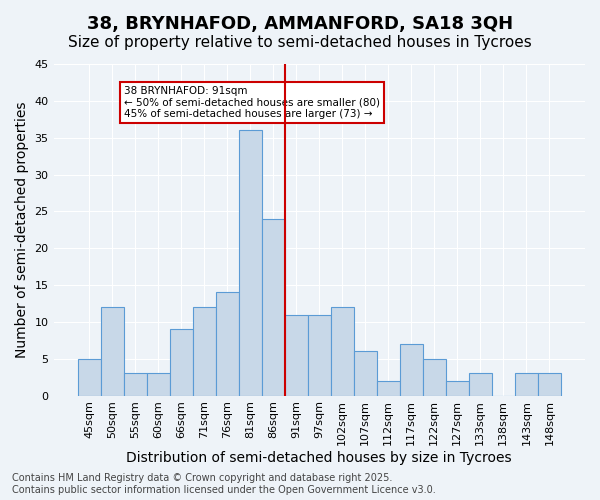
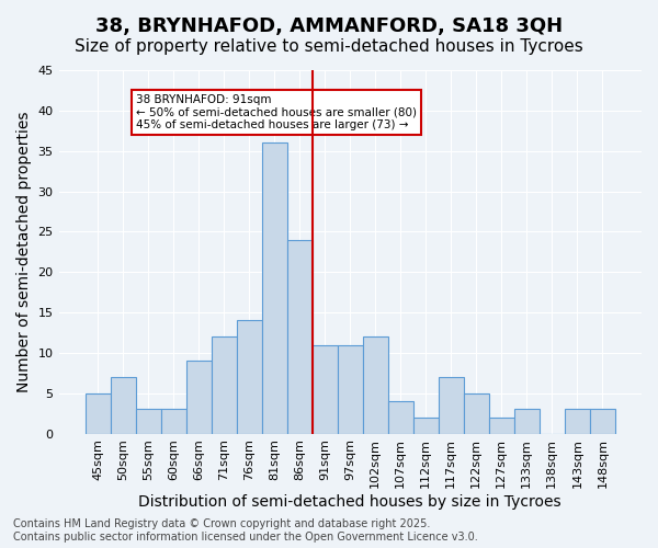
50sqm: 12 -> 7
107sqm: 6 -> 4
